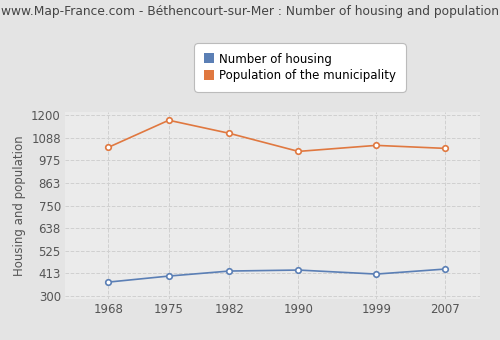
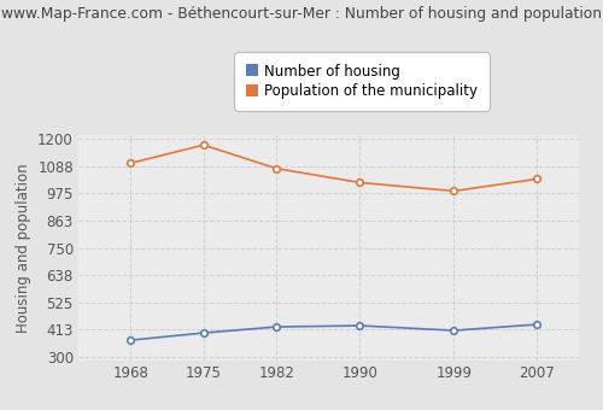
Population of the municipality/1968: 1040 -> 1100
Population of the municipality/1982: 1110 -> 1078
Population of the municipality/1999: 1050 -> 985
